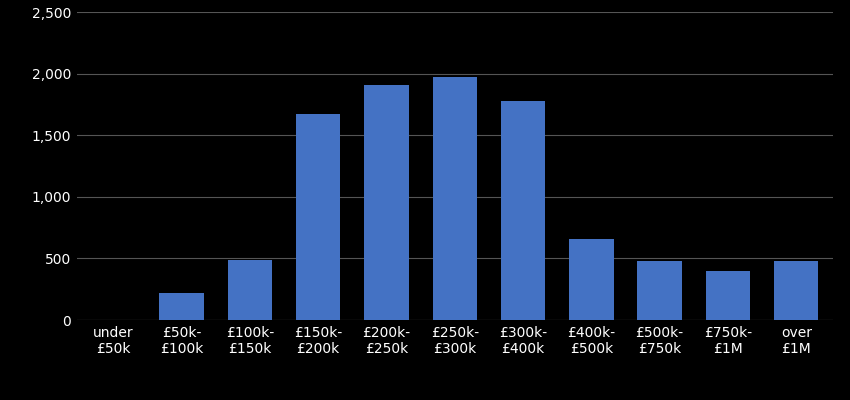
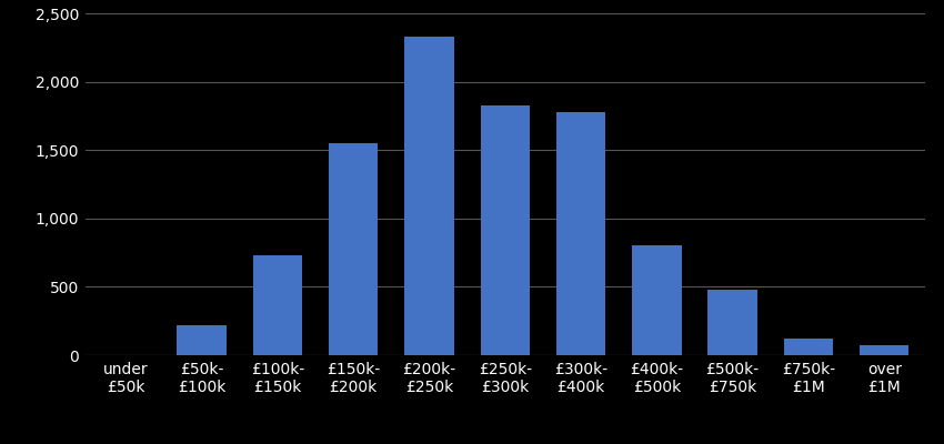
£100k- £150k: 490 -> 730
£150k- £200k: 1,670 -> 1,550
£200k- £250k: 1,910 -> 2,330
£250k- £300k: 1,970 -> 1,830
£400k- £500k: 660 -> 800
£750k- £1M: 400 -> 120
over £1M: 480 -> 70
